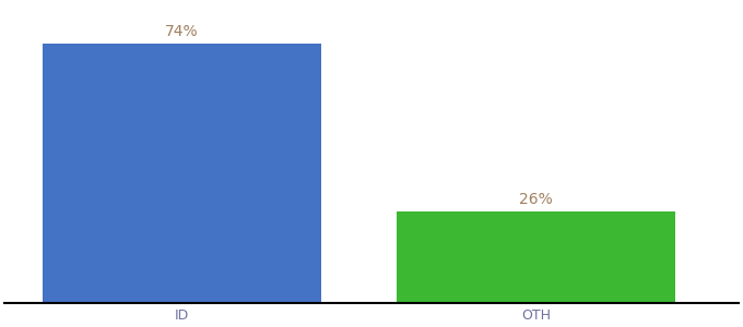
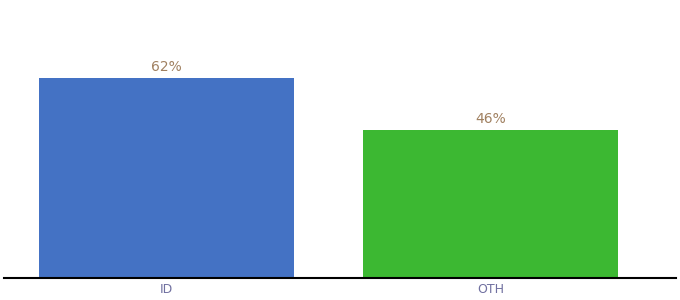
ID: 74% -> 62%
OTH: 26% -> 46%
